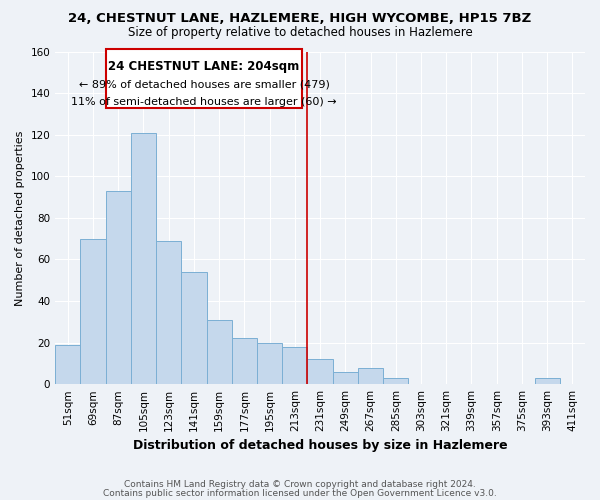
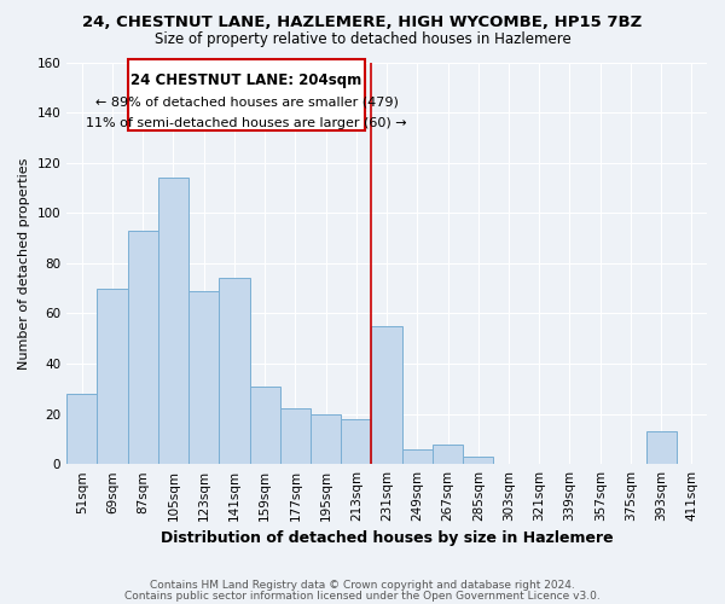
51sqm: 19 -> 28
105sqm: 121 -> 114
141sqm: 54 -> 74
231sqm: 12 -> 55
393sqm: 3 -> 13
